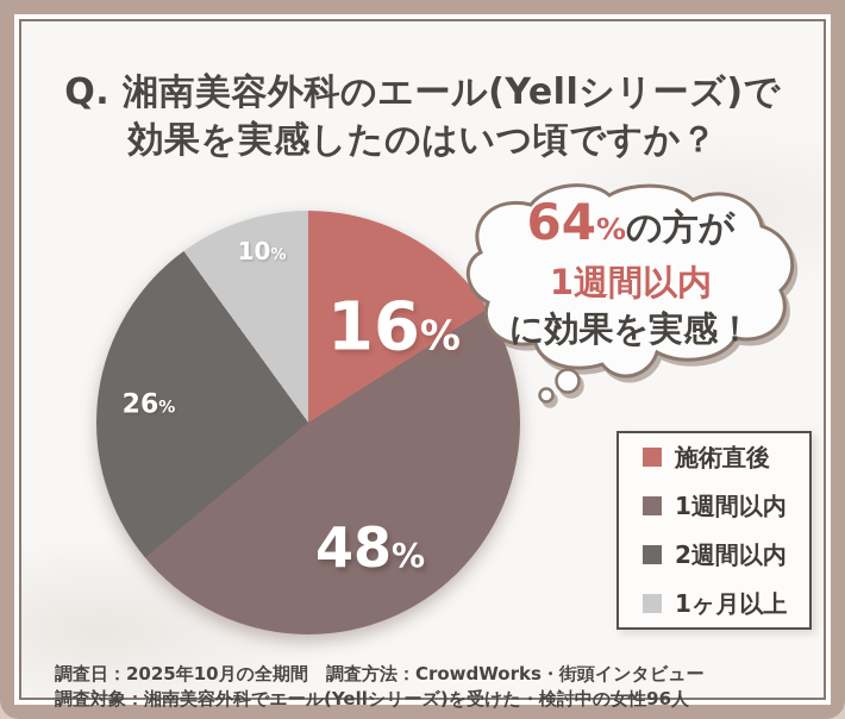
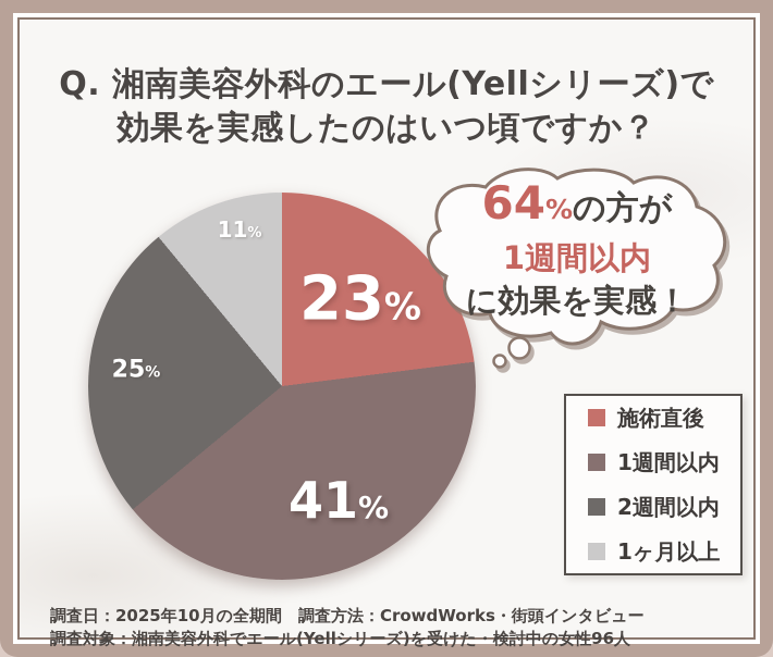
施術直後: 16 -> 23
1週間以内: 48 -> 41
2週間以内: 26 -> 25
1ヶ月以上: 10 -> 11
